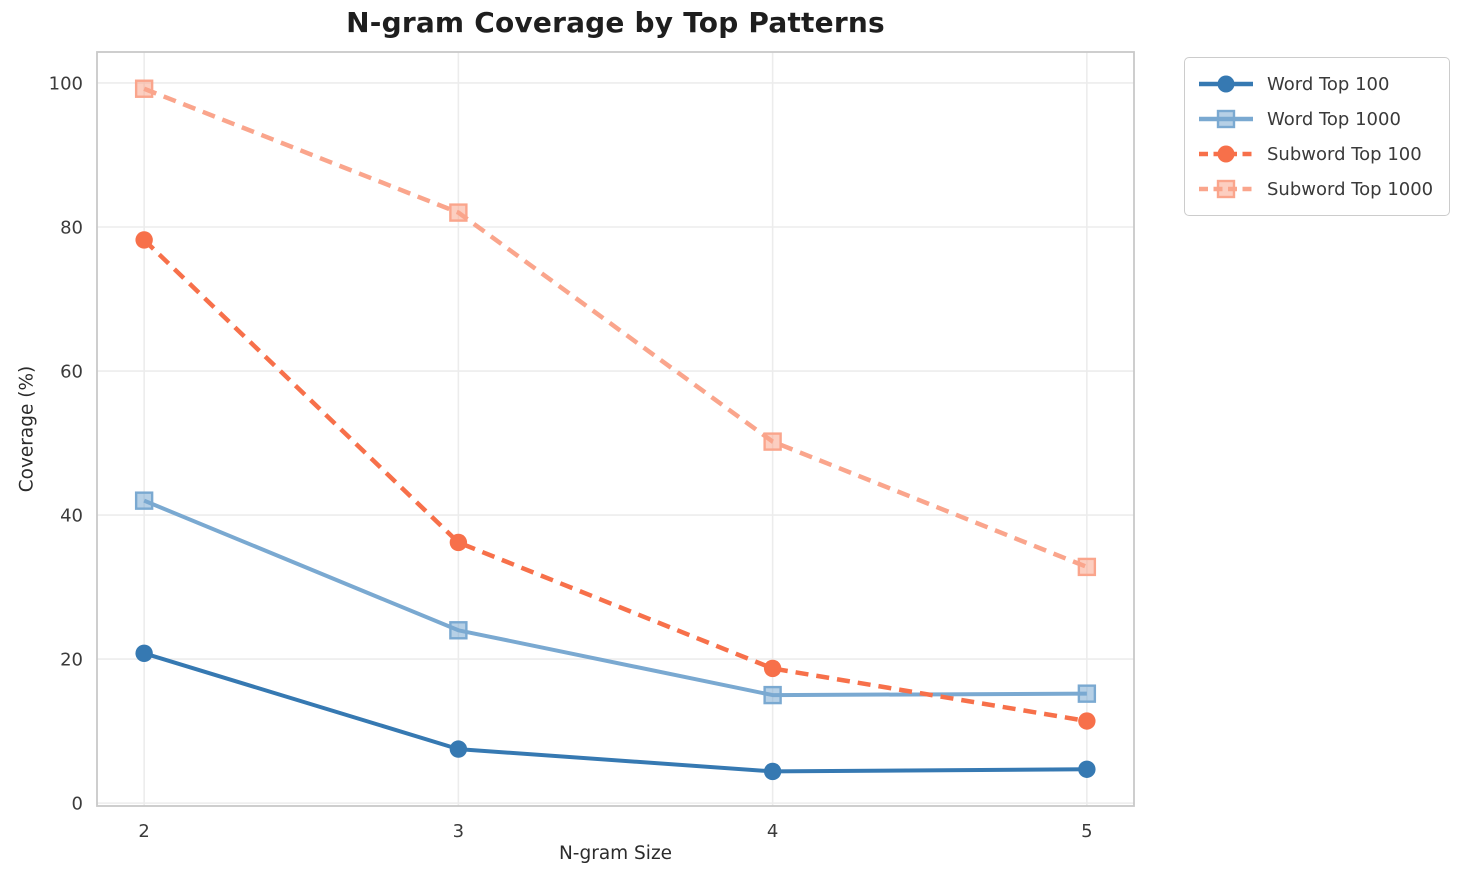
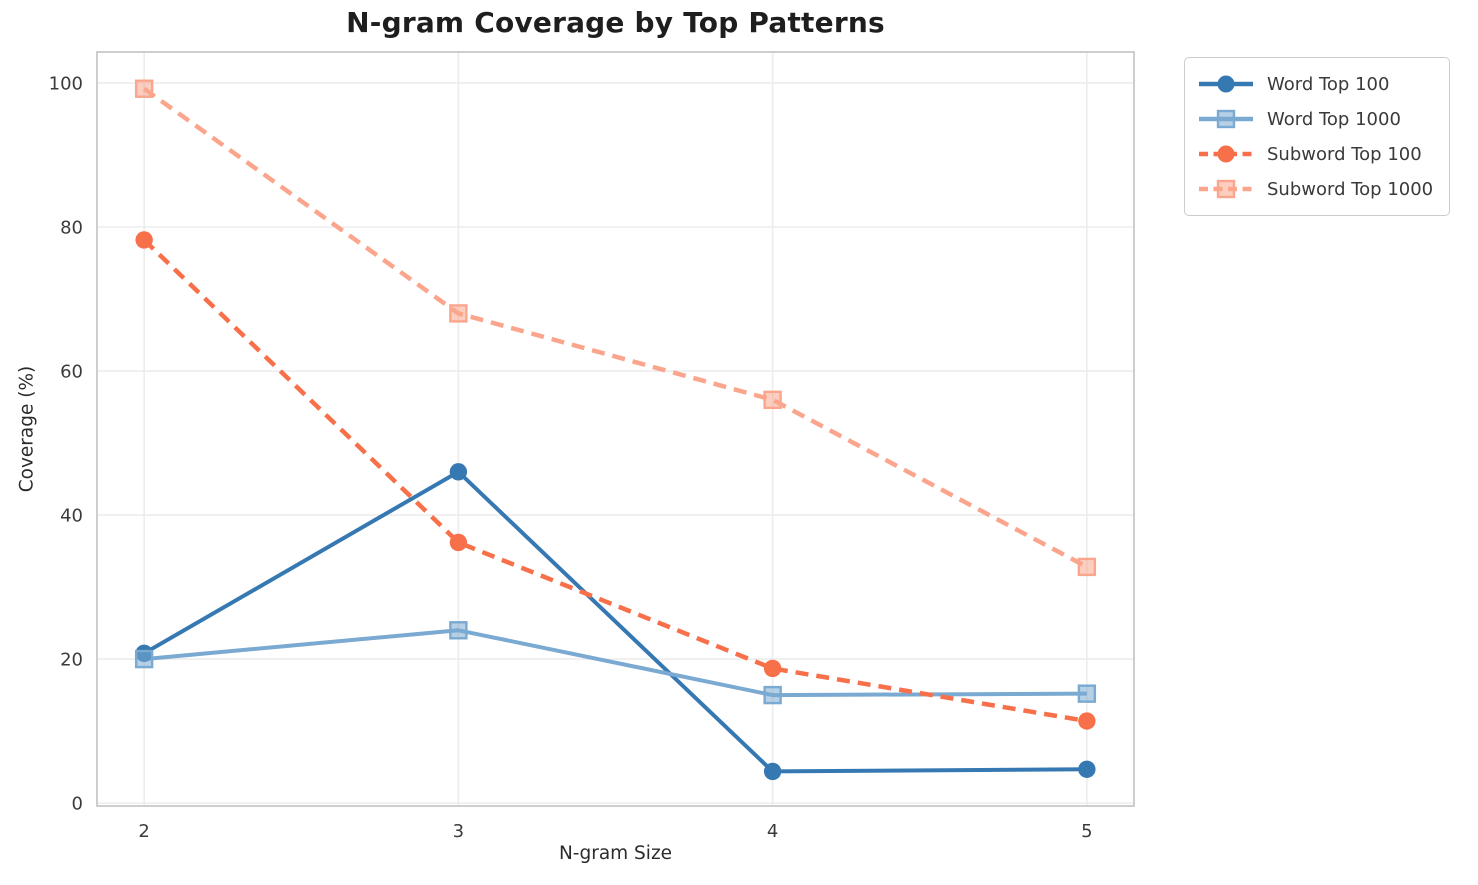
Word Top 1000/2: 42 -> 20
Word Top 100/3: 8 -> 46
Subword Top 1000/3: 82 -> 68
Subword Top 1000/4: 50 -> 56
